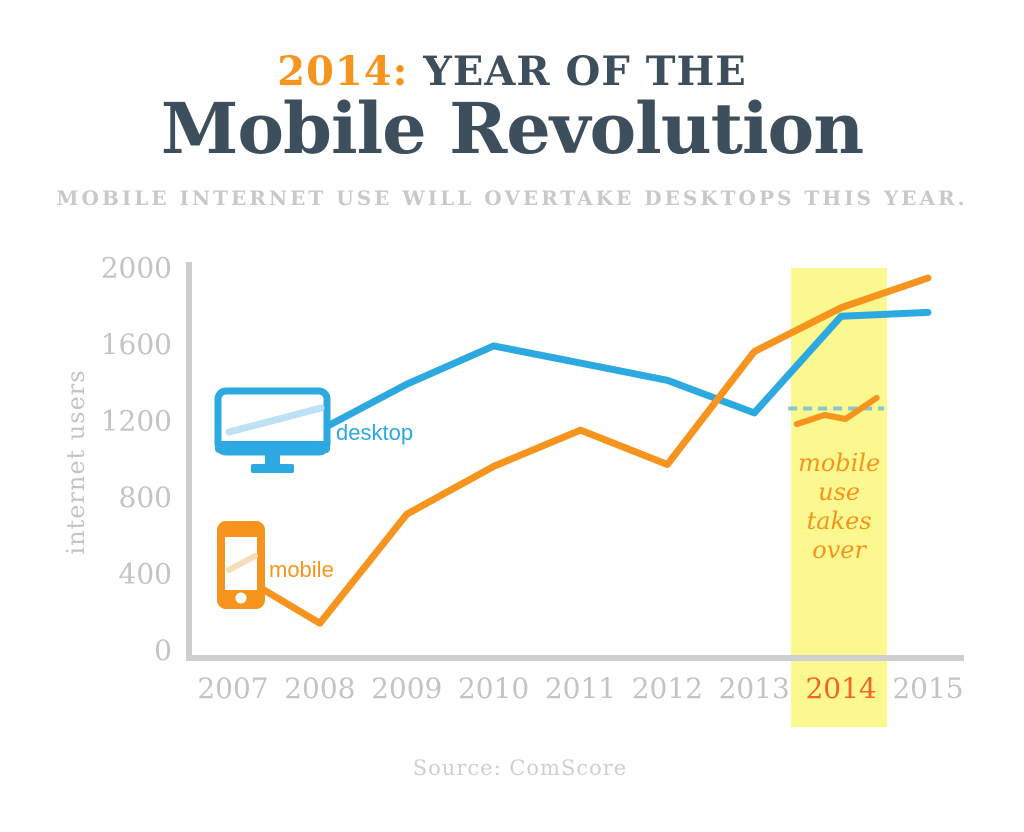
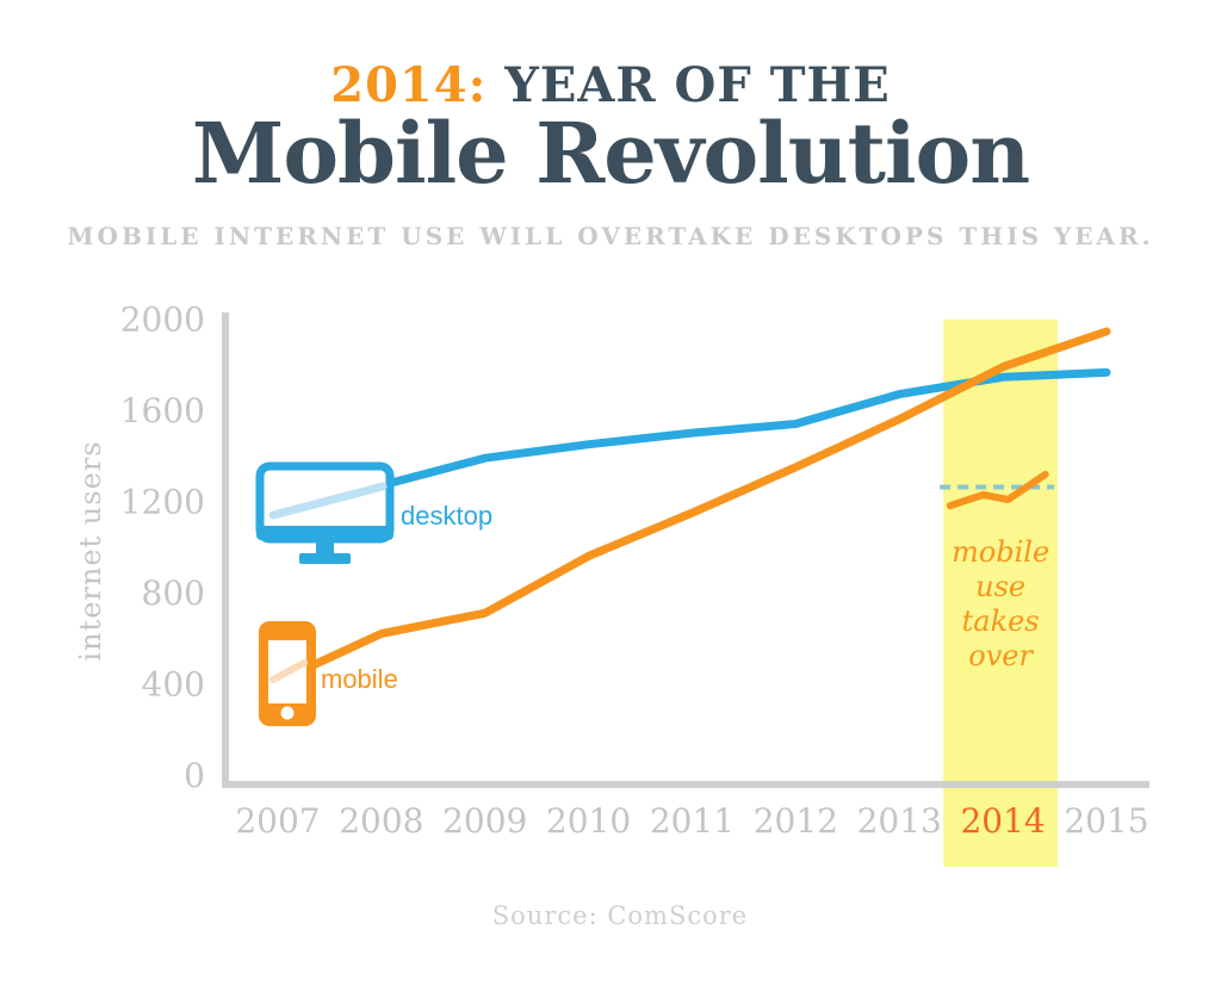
desktop/2008: 1150 -> 1270
mobile/2008: 140 -> 620
desktop/2010: 1590 -> 1450
desktop/2012: 1410 -> 1540
mobile/2012: 970 -> 1350
desktop/2013: 1240 -> 1670
